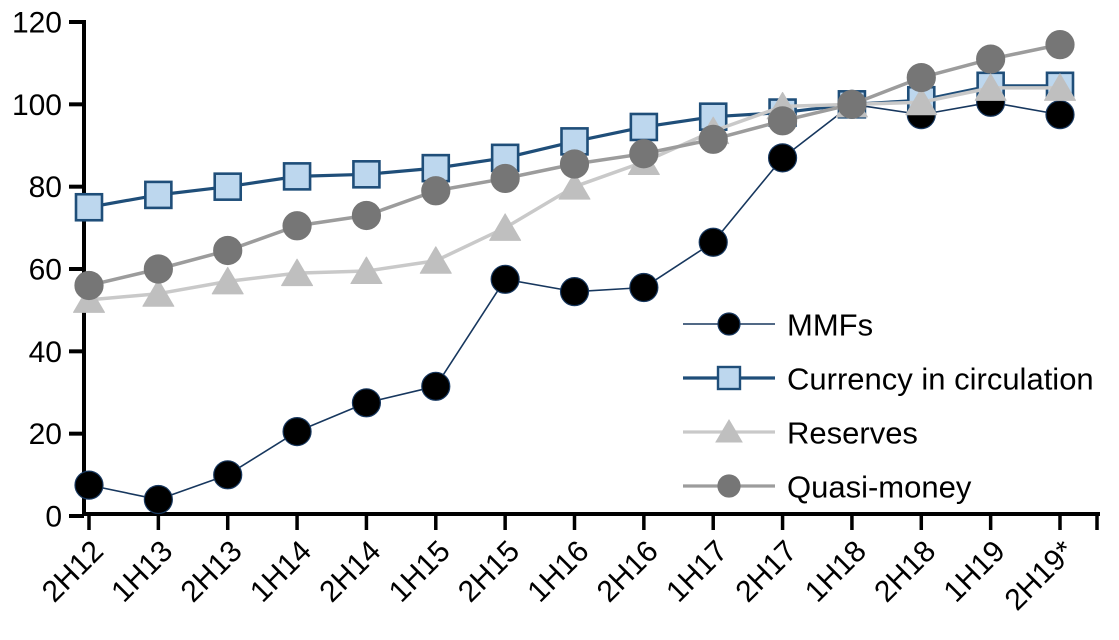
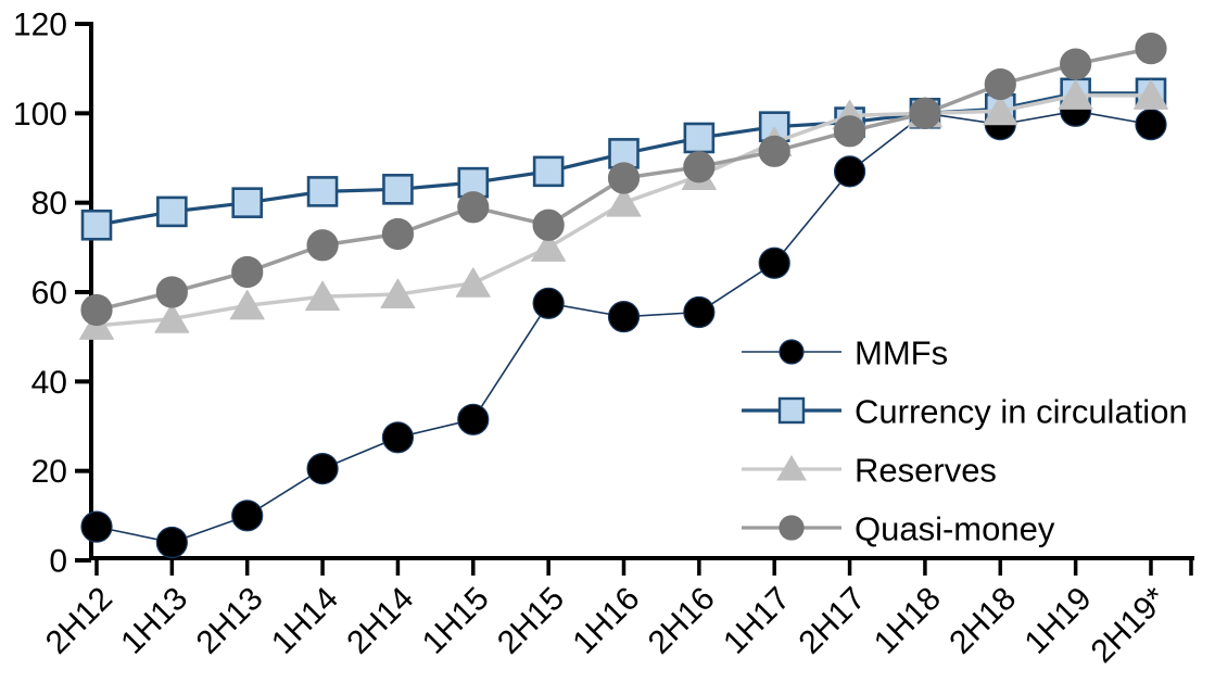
Quasi-money/2H15: 82 -> 75
